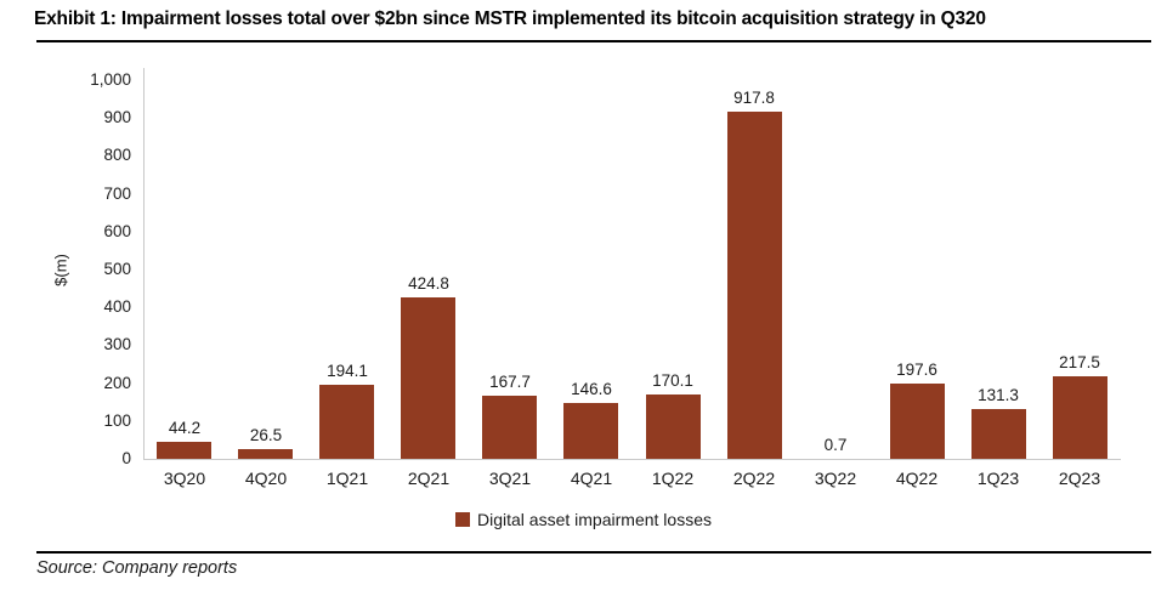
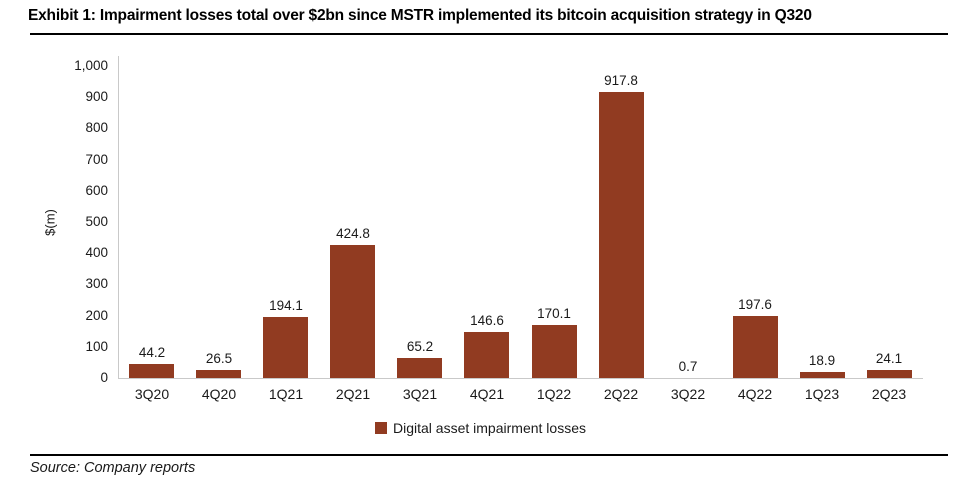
3Q21: 167.7 -> 65.2
1Q23: 131.3 -> 18.9
2Q23: 217.5 -> 24.1
